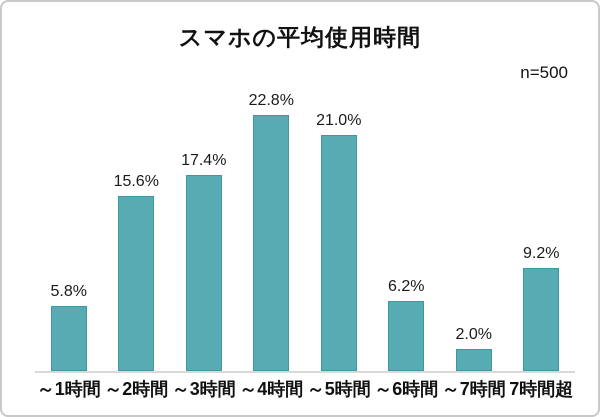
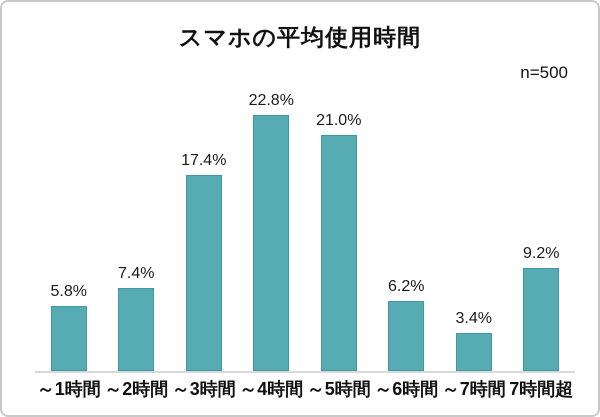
～2時間: 15.6% -> 7.4%
～7時間: 2.0% -> 3.4%
